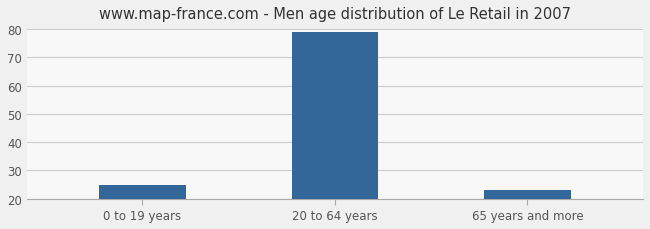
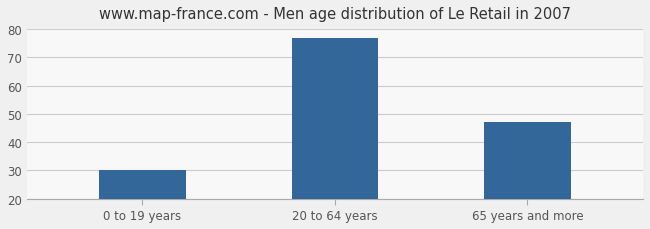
0 to 19 years: 25 -> 30
20 to 64 years: 79 -> 77
65 years and more: 23 -> 47
